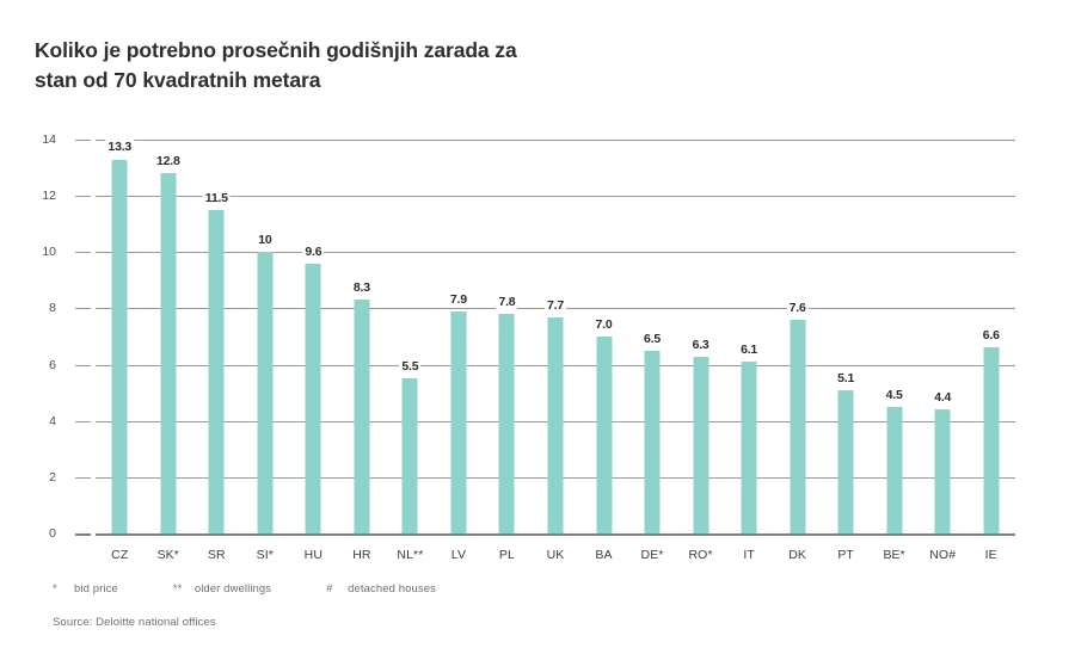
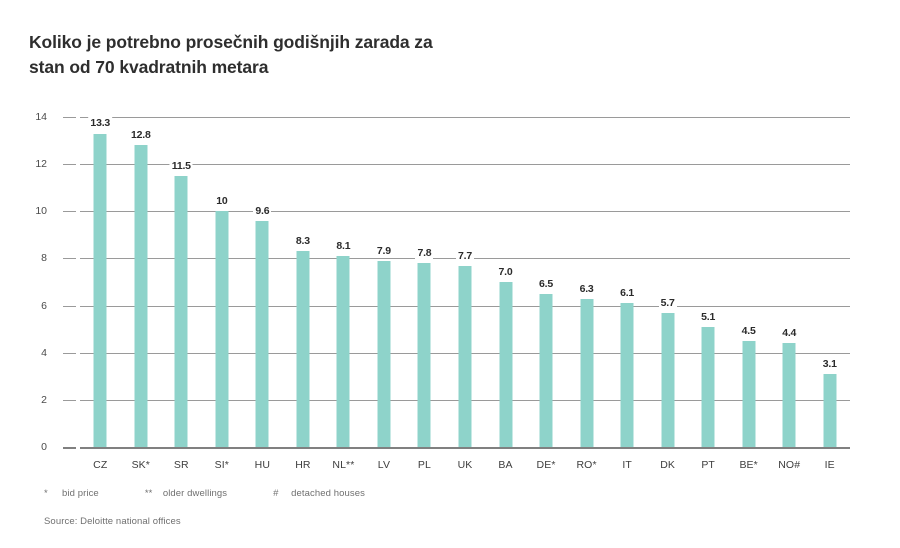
NL**: 5.5 -> 8.1
DK: 7.6 -> 5.7
IE: 6.6 -> 3.1
